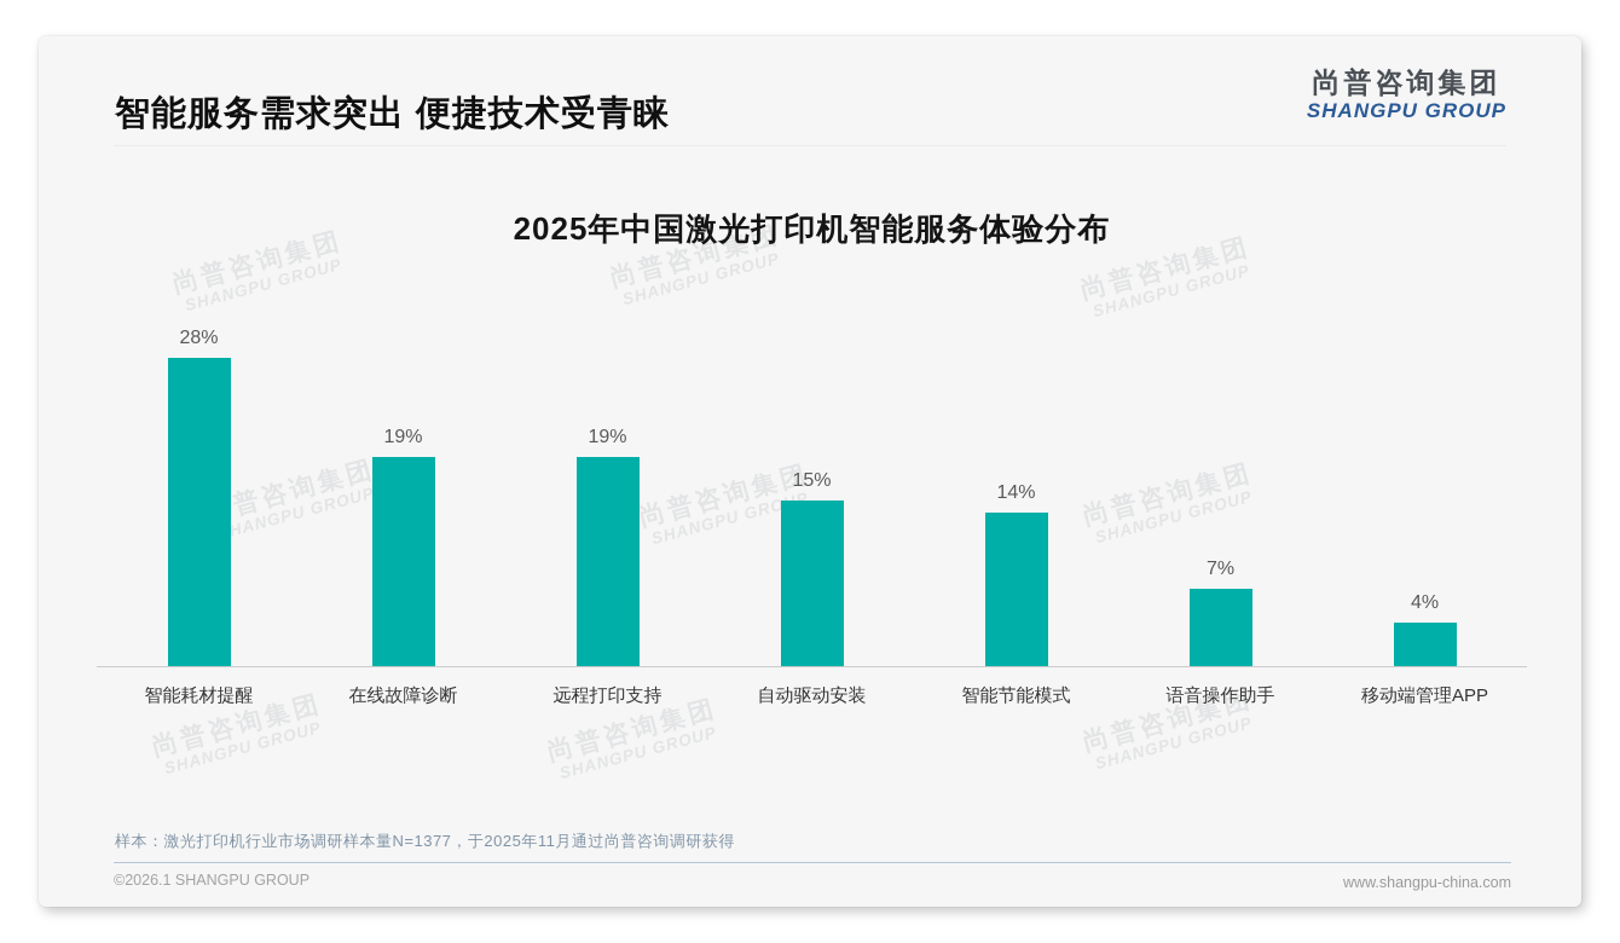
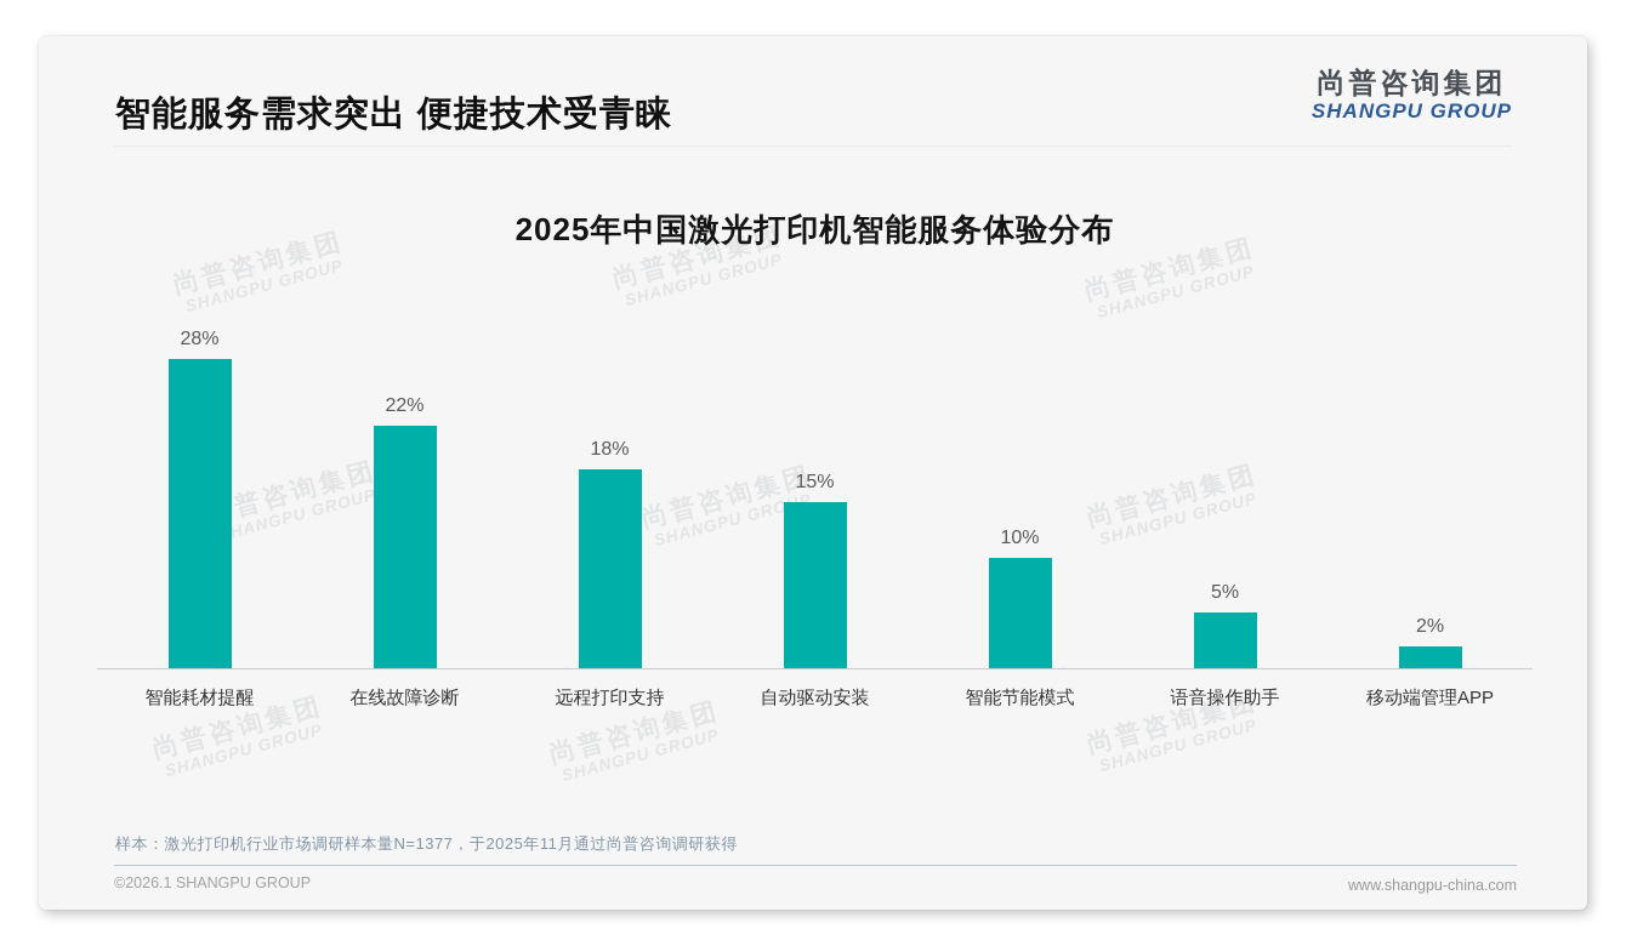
在线故障诊断: 19% -> 22%
远程打印支持: 19% -> 18%
智能节能模式: 14% -> 10%
语音操作助手: 7% -> 5%
移动端管理APP: 4% -> 2%
